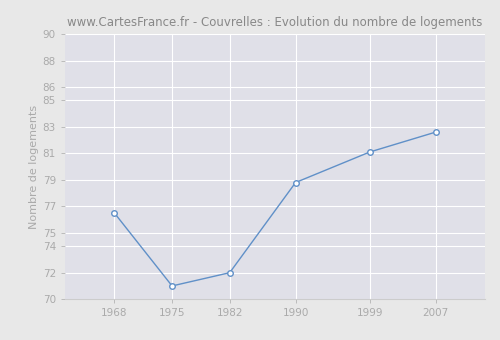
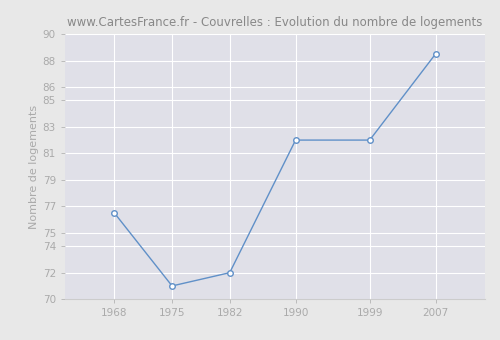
1990: 78.8 -> 82.0
1999: 81.1 -> 82.0
2007: 82.6 -> 88.5
